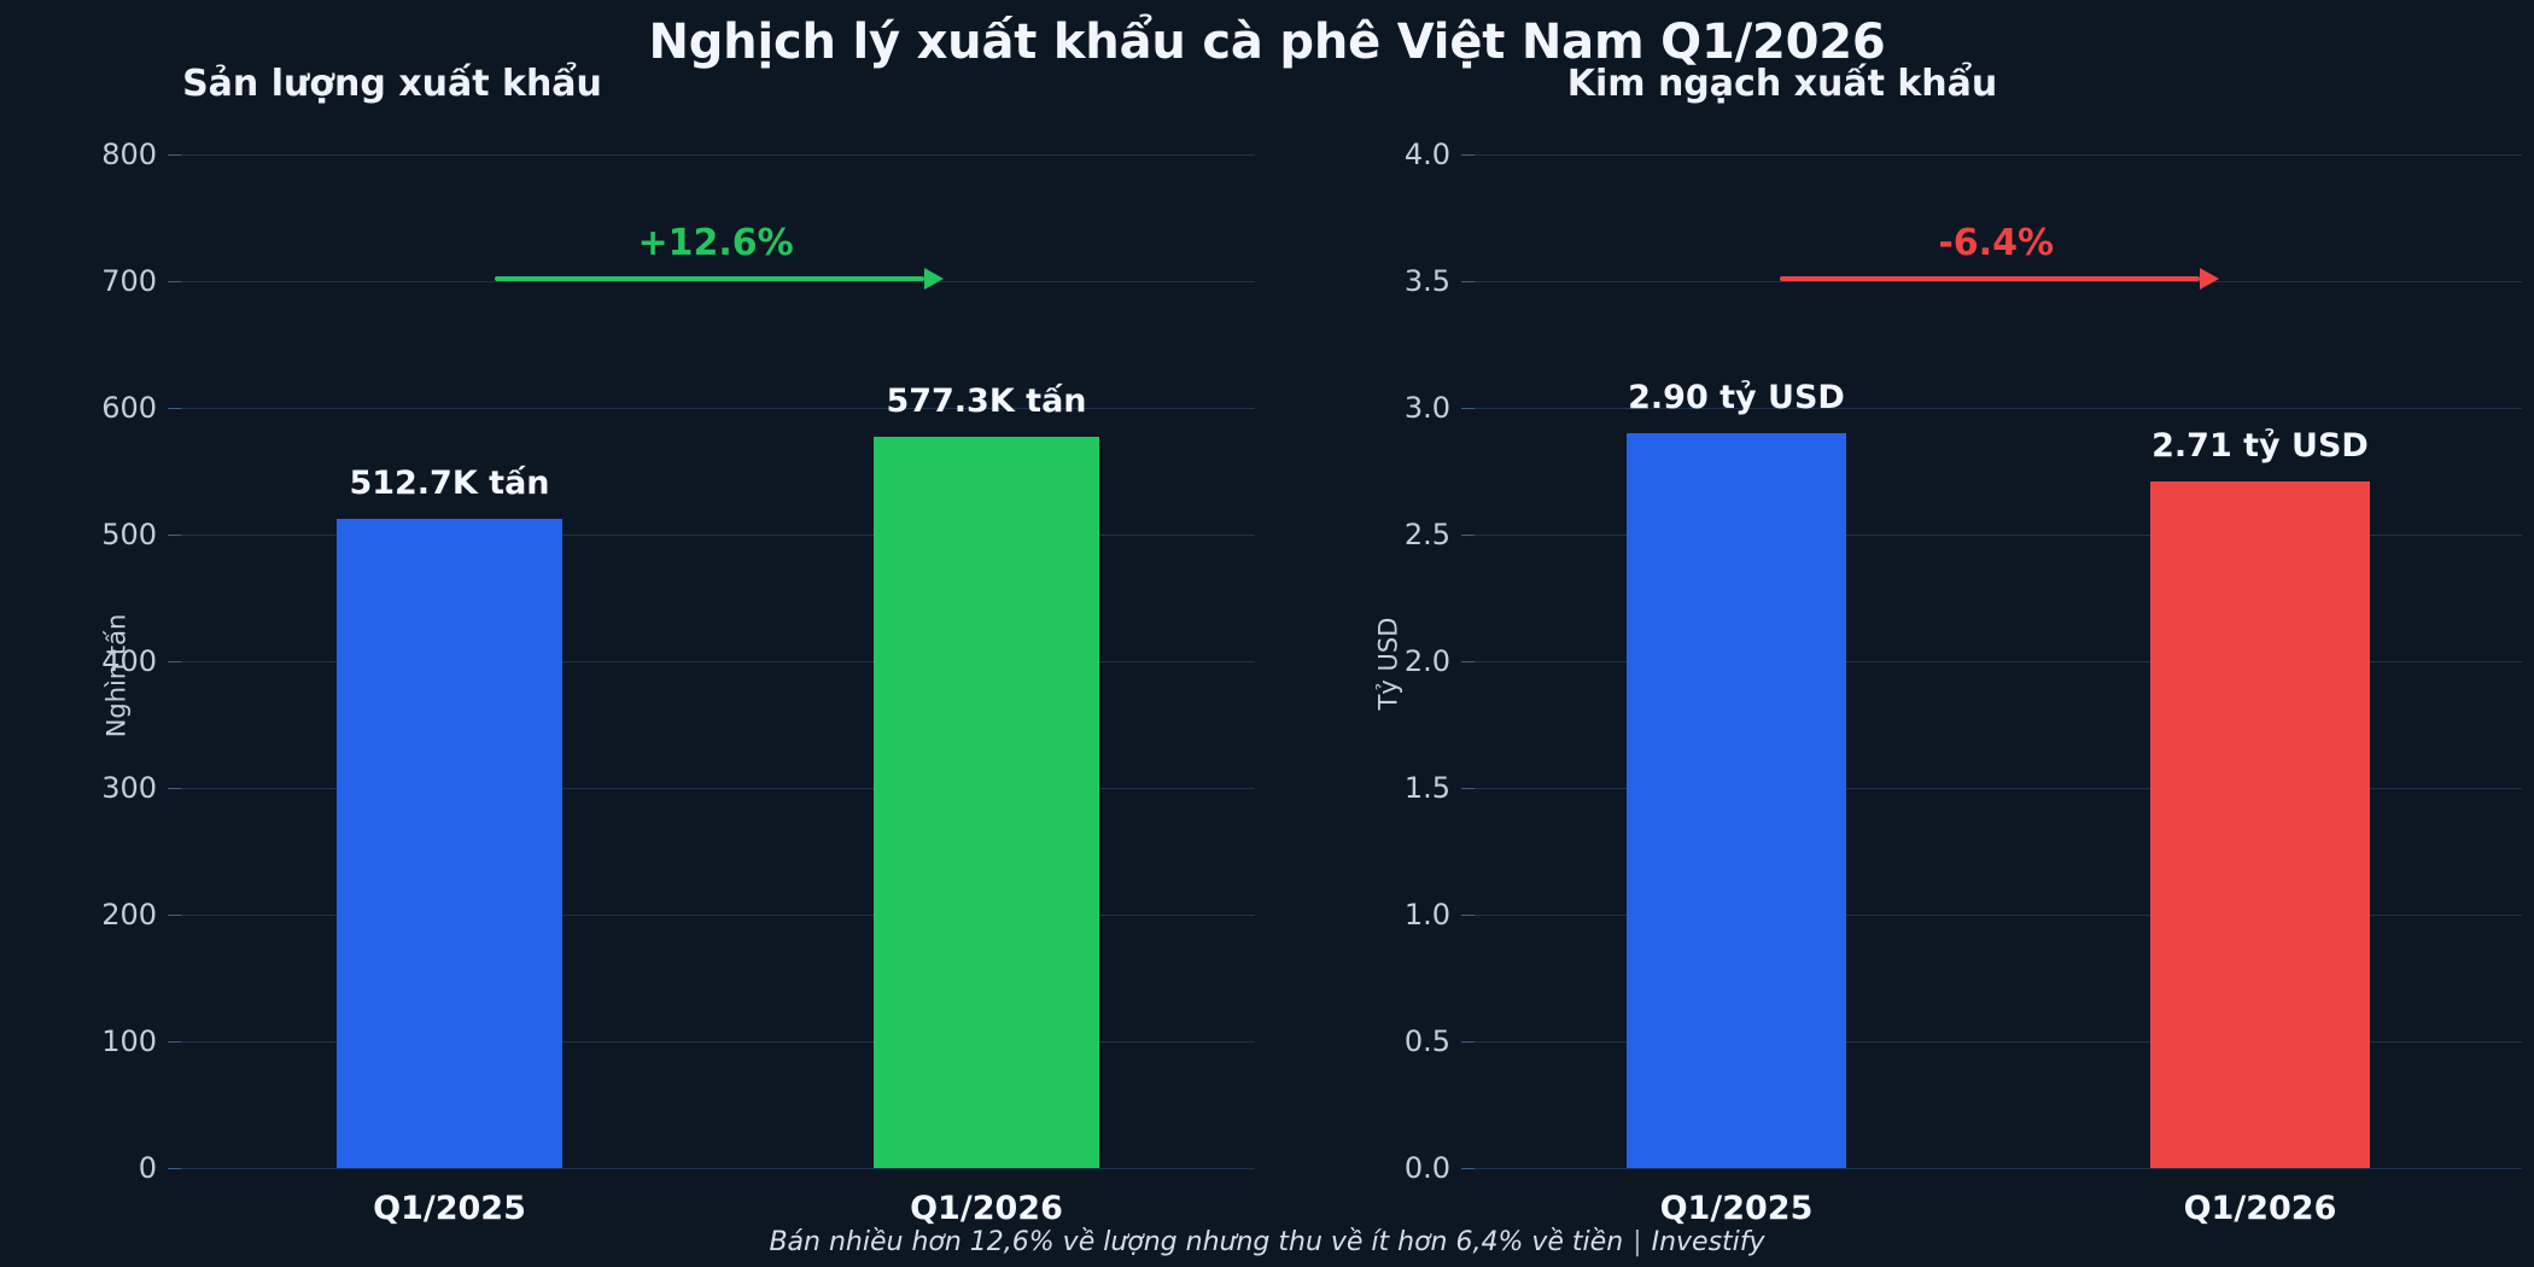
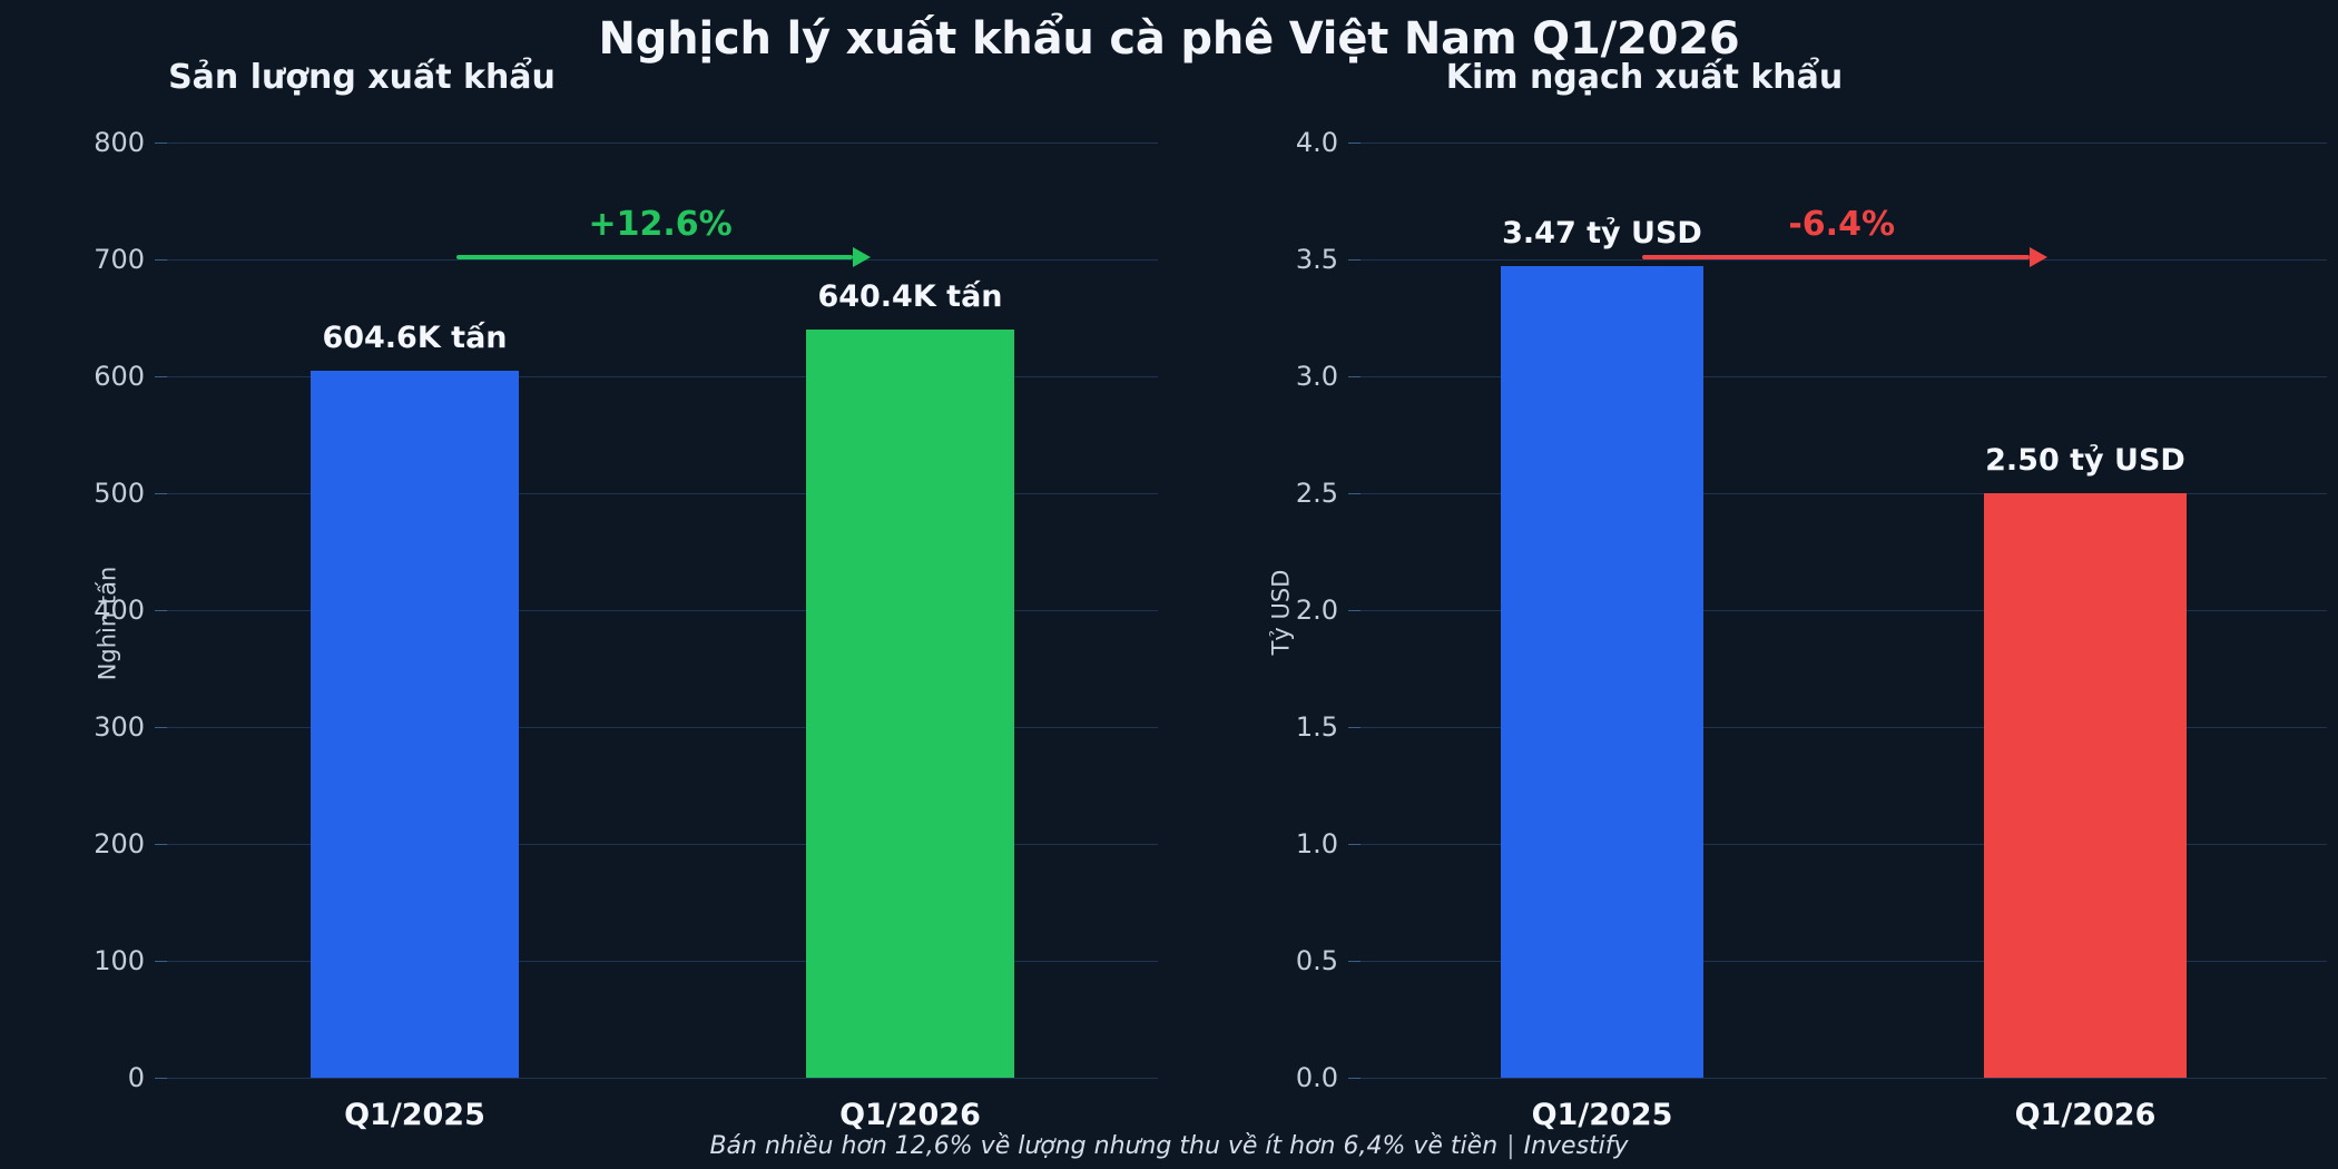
Sản lượng xuất khẩu/Q1/2025: 512.7K -> 604.6K
Sản lượng xuất khẩu/Q1/2026: 577.3K -> 640.4K
Kim ngạch xuất khẩu/Q1/2025: 2.90 -> 3.47
Kim ngạch xuất khẩu/Q1/2026: 2.71 -> 2.50
